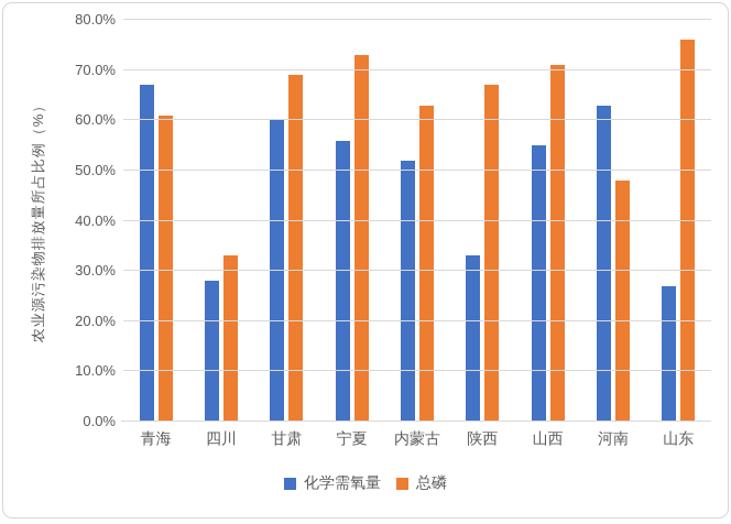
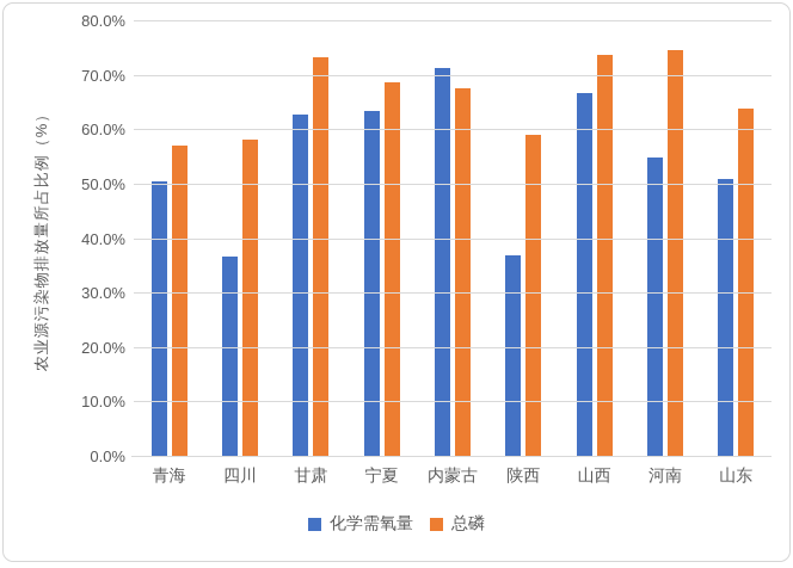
化学需氧量/青海: 67% -> 51%
总磷/青海: 61% -> 57%
化学需氧量/四川: 28% -> 37%
总磷/四川: 33% -> 58%
化学需氧量/甘肃: 60% -> 63%
总磷/甘肃: 69% -> 74%
化学需氧量/宁夏: 56% -> 64%
总磷/宁夏: 73% -> 69%
化学需氧量/内蒙古: 52% -> 71%
总磷/内蒙古: 63% -> 68%
化学需氧量/陕西: 33% -> 37%
总磷/陕西: 67% -> 59%
化学需氧量/山西: 55% -> 67%
总磷/山西: 71% -> 74%
化学需氧量/河南: 63% -> 55%
总磷/河南: 48% -> 75%
化学需氧量/山东: 27% -> 51%
总磷/山东: 76% -> 64%
